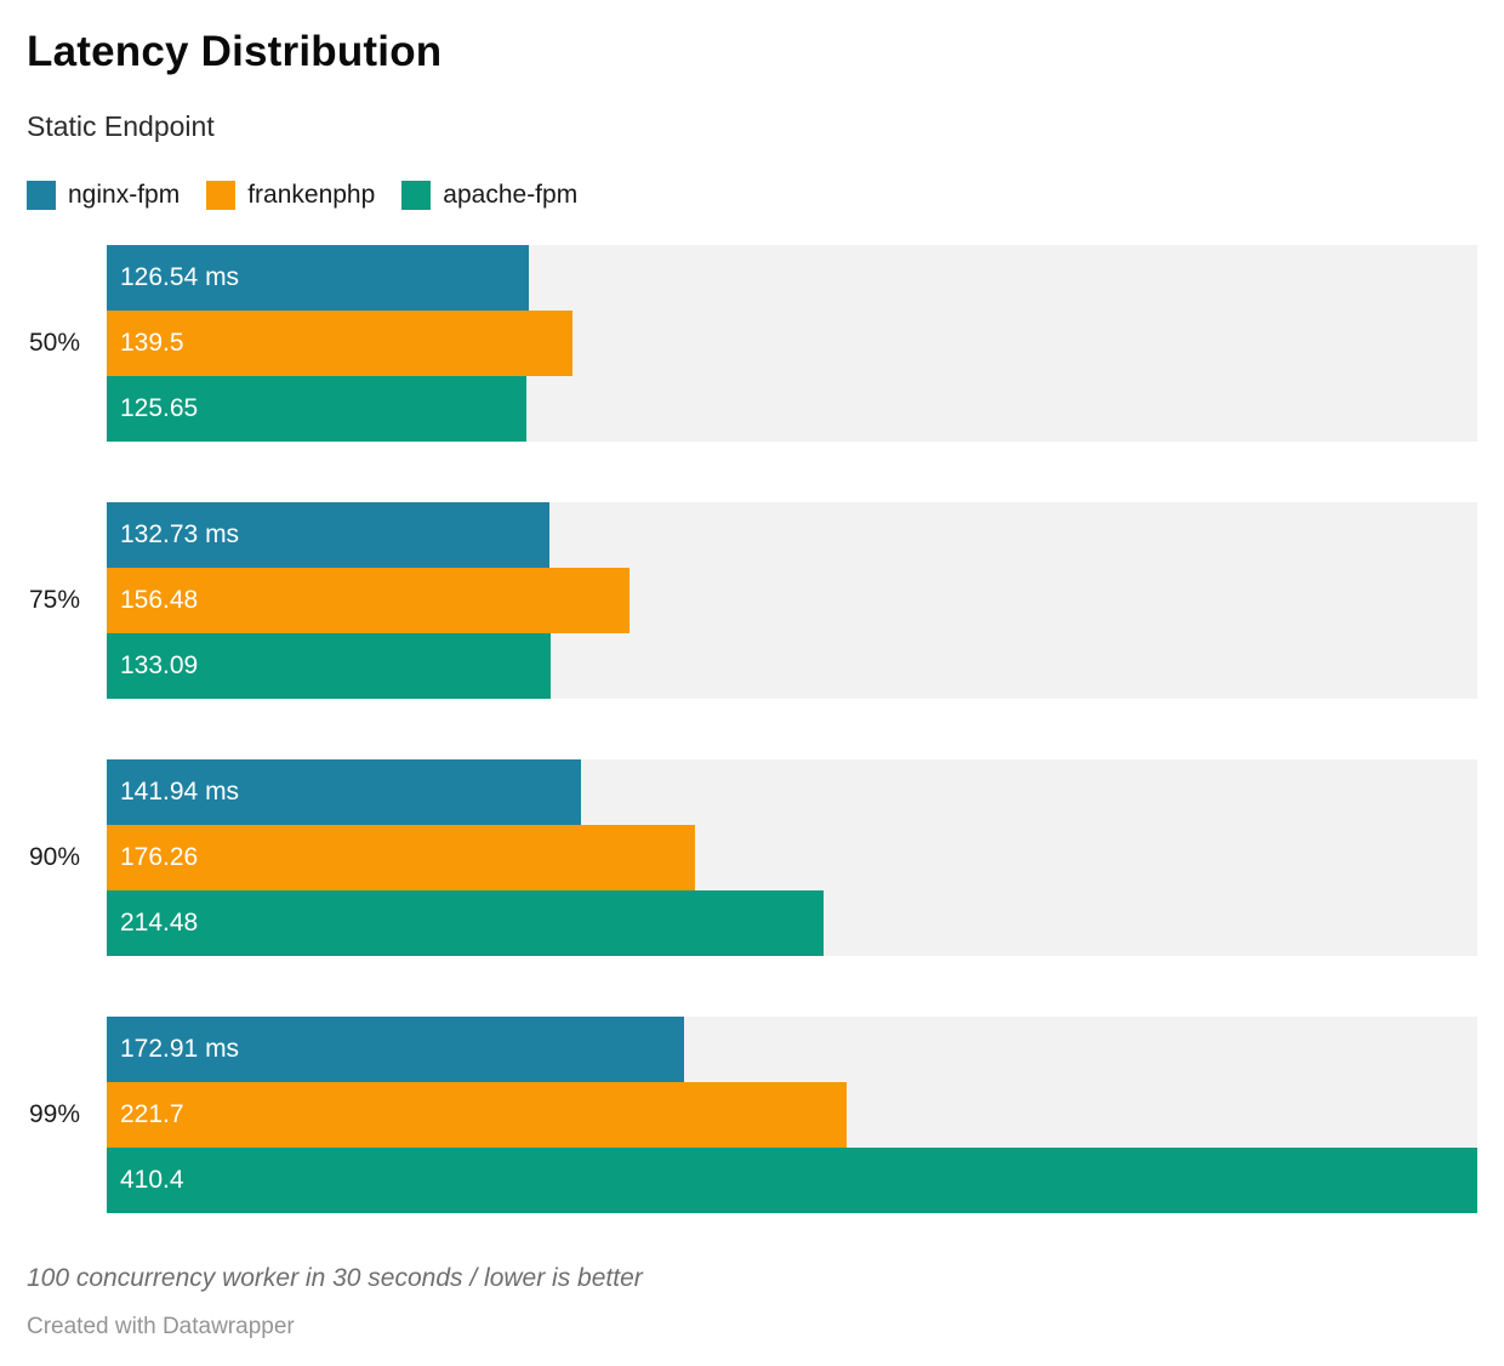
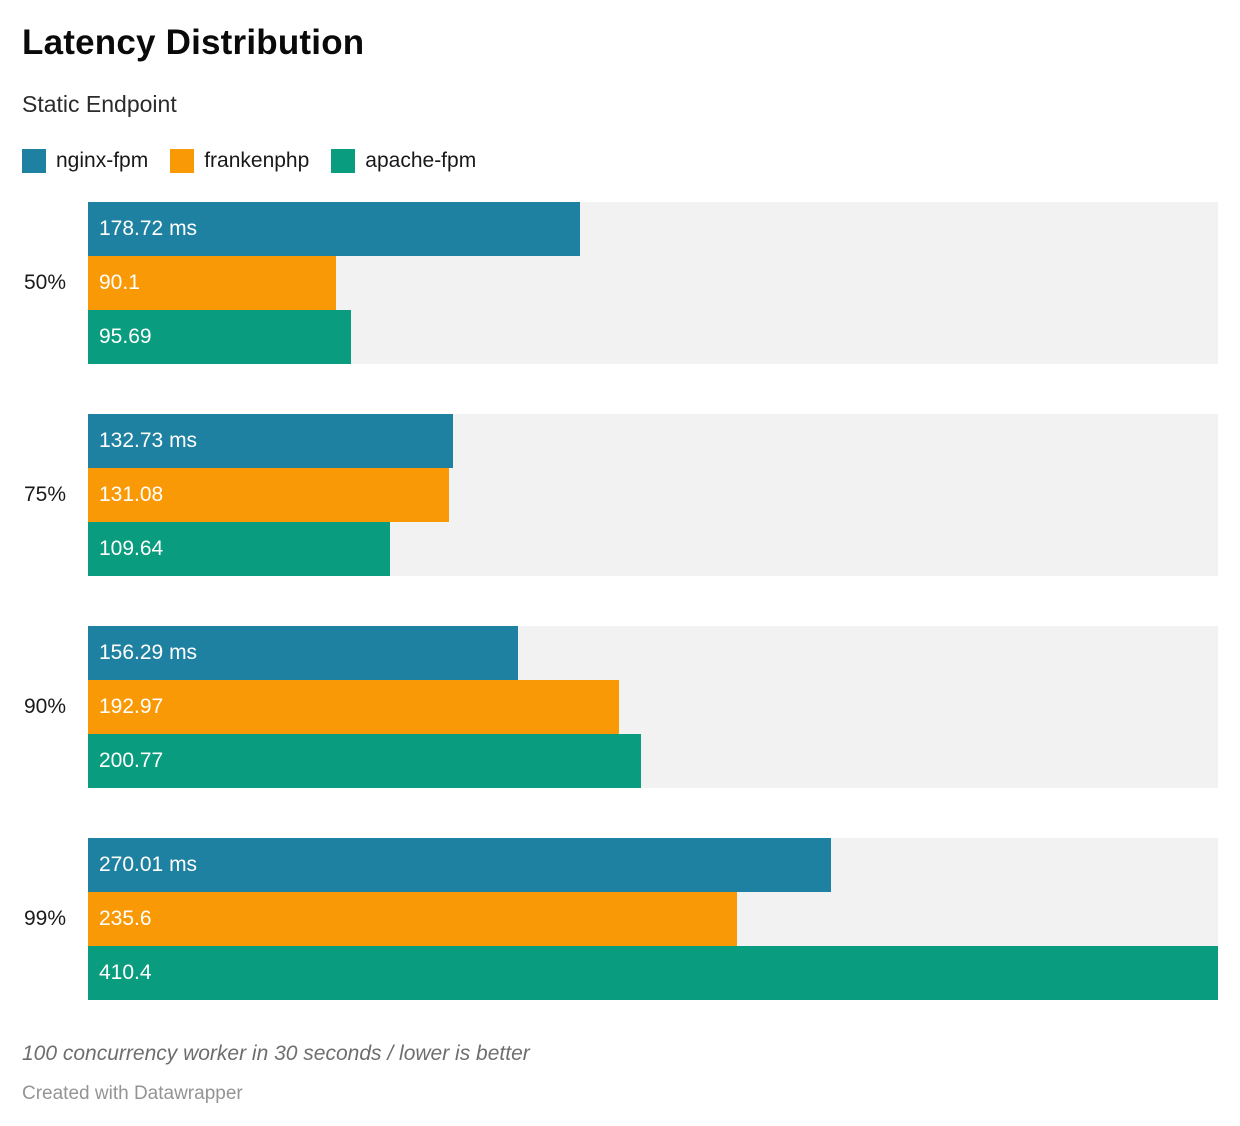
nginx-fpm/50%: 126.54 -> 178.72
frankenphp/50%: 139.5 -> 90.1
apache-fpm/50%: 125.65 -> 95.69
frankenphp/75%: 156.48 -> 131.08
apache-fpm/75%: 133.09 -> 109.64
nginx-fpm/90%: 141.94 -> 156.29
frankenphp/90%: 176.26 -> 192.97
apache-fpm/90%: 214.48 -> 200.77
nginx-fpm/99%: 172.91 -> 270.01
frankenphp/99%: 221.7 -> 235.6
